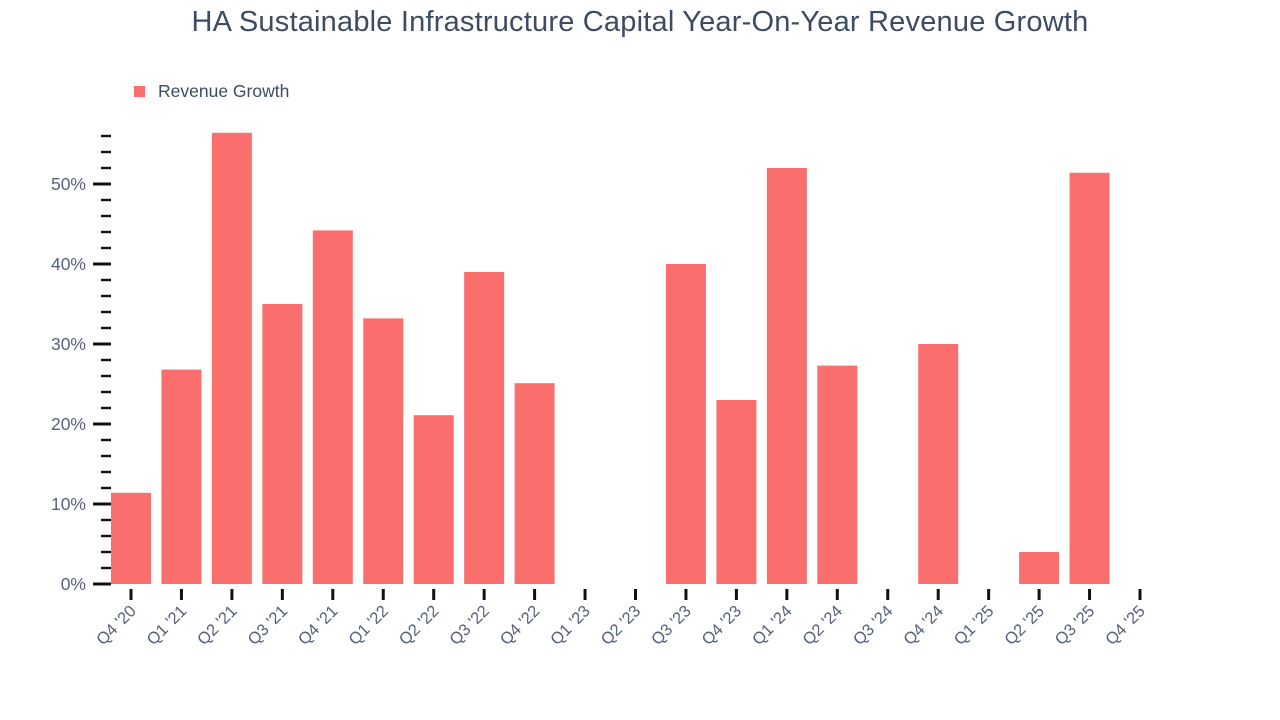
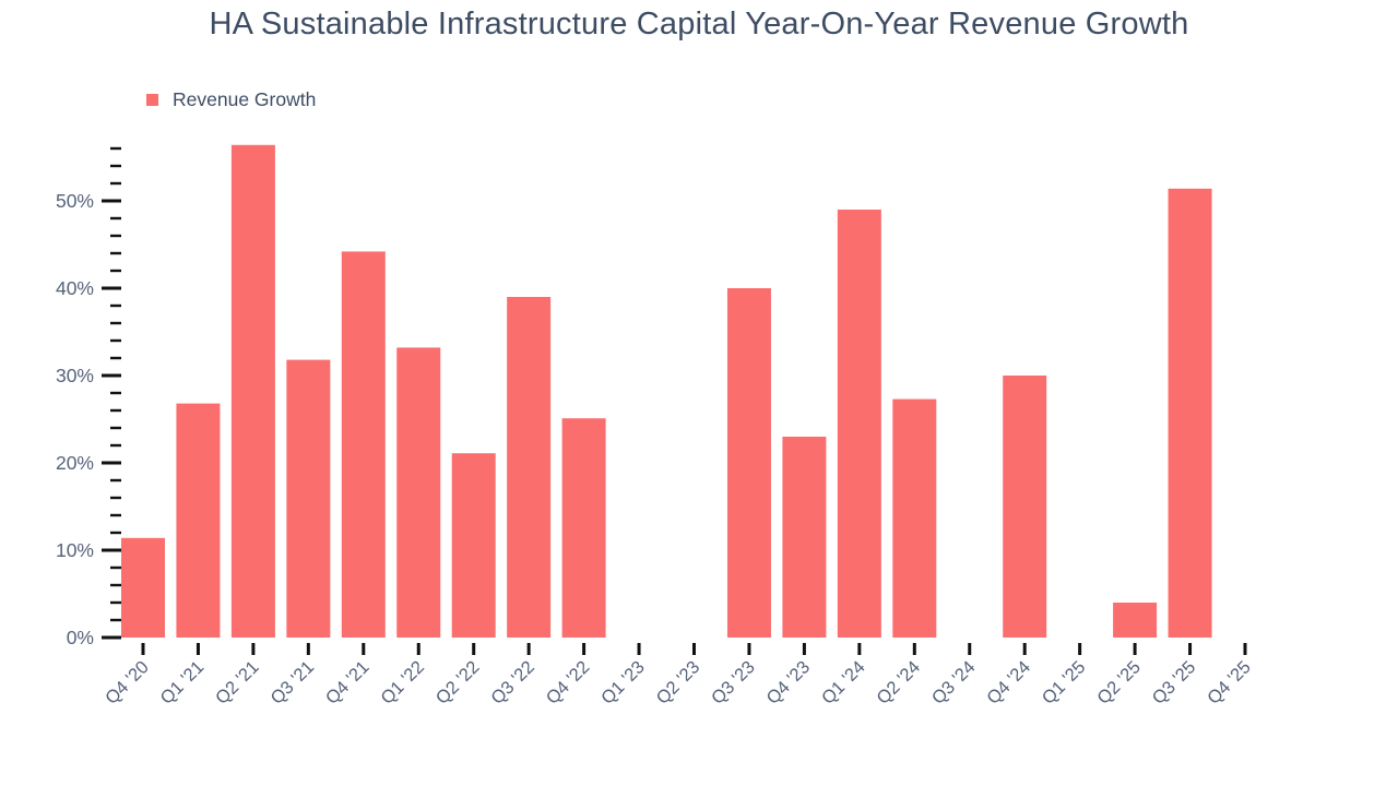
Q3 '21: 35% -> 32%
Q1 '24: 52% -> 49%
